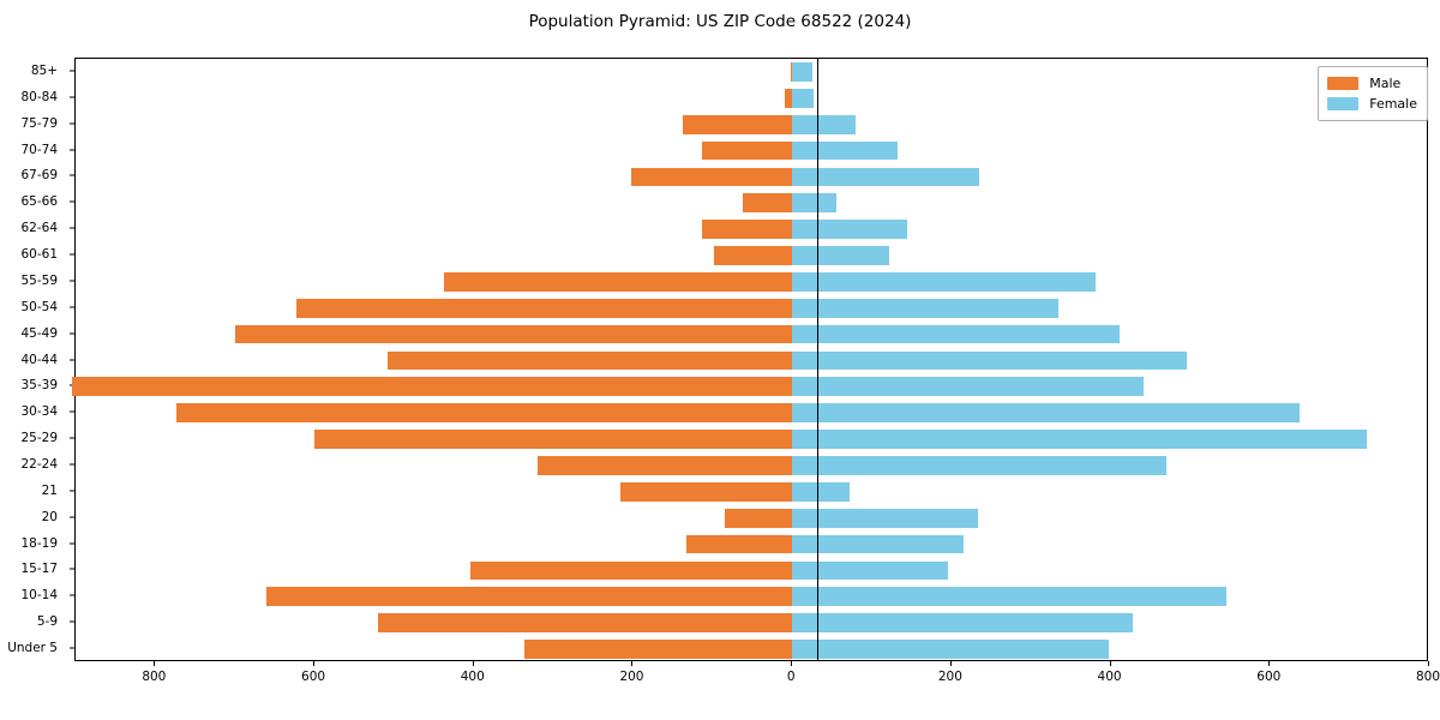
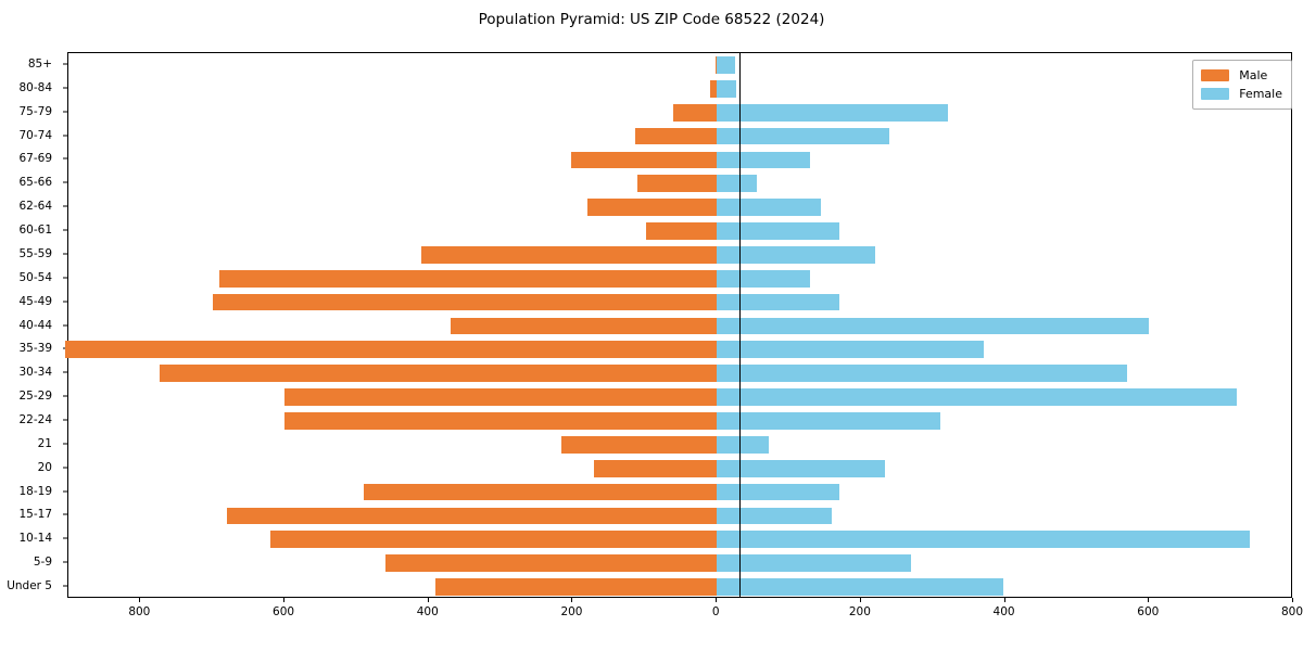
Male/75-79: 140 -> 60
Female/75-79: 80 -> 320
Female/70-74: 130 -> 240
Female/67-69: 240 -> 130
Male/65-66: 60 -> 110
Male/62-64: 110 -> 180
Female/60-61: 120 -> 170
Male/55-59: 440 -> 410
Female/55-59: 380 -> 220
Male/50-54: 620 -> 690
Female/50-54: 340 -> 130
Female/45-49: 410 -> 170
Male/40-44: 510 -> 370
Female/40-44: 500 -> 600
Female/35-39: 440 -> 370
Female/30-34: 640 -> 570
Male/22-24: 320 -> 600
Female/22-24: 470 -> 310
Male/20: 80 -> 170
Male/18-19: 130 -> 490
Female/18-19: 220 -> 170
Male/15-17: 400 -> 680
Female/15-17: 200 -> 160
Male/10-14: 660 -> 620
Female/10-14: 540 -> 740
Male/5-9: 520 -> 460
Female/5-9: 430 -> 270
Male/Under 5: 340 -> 390
